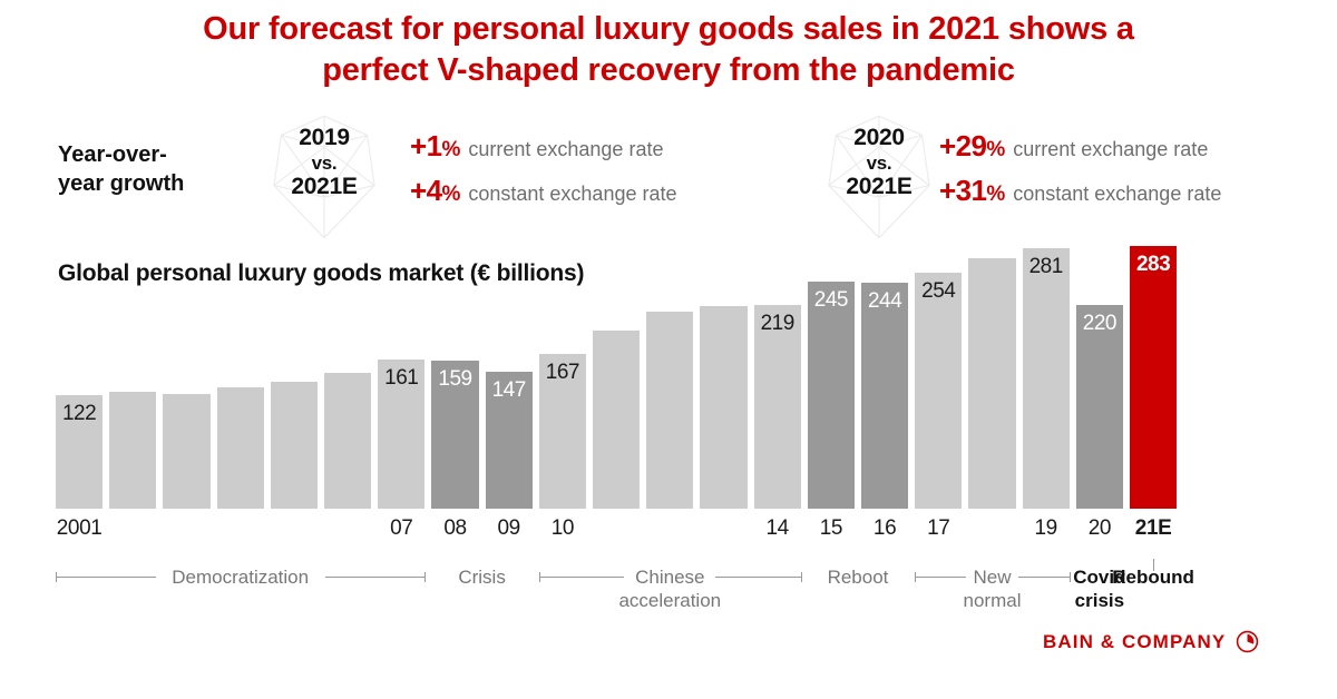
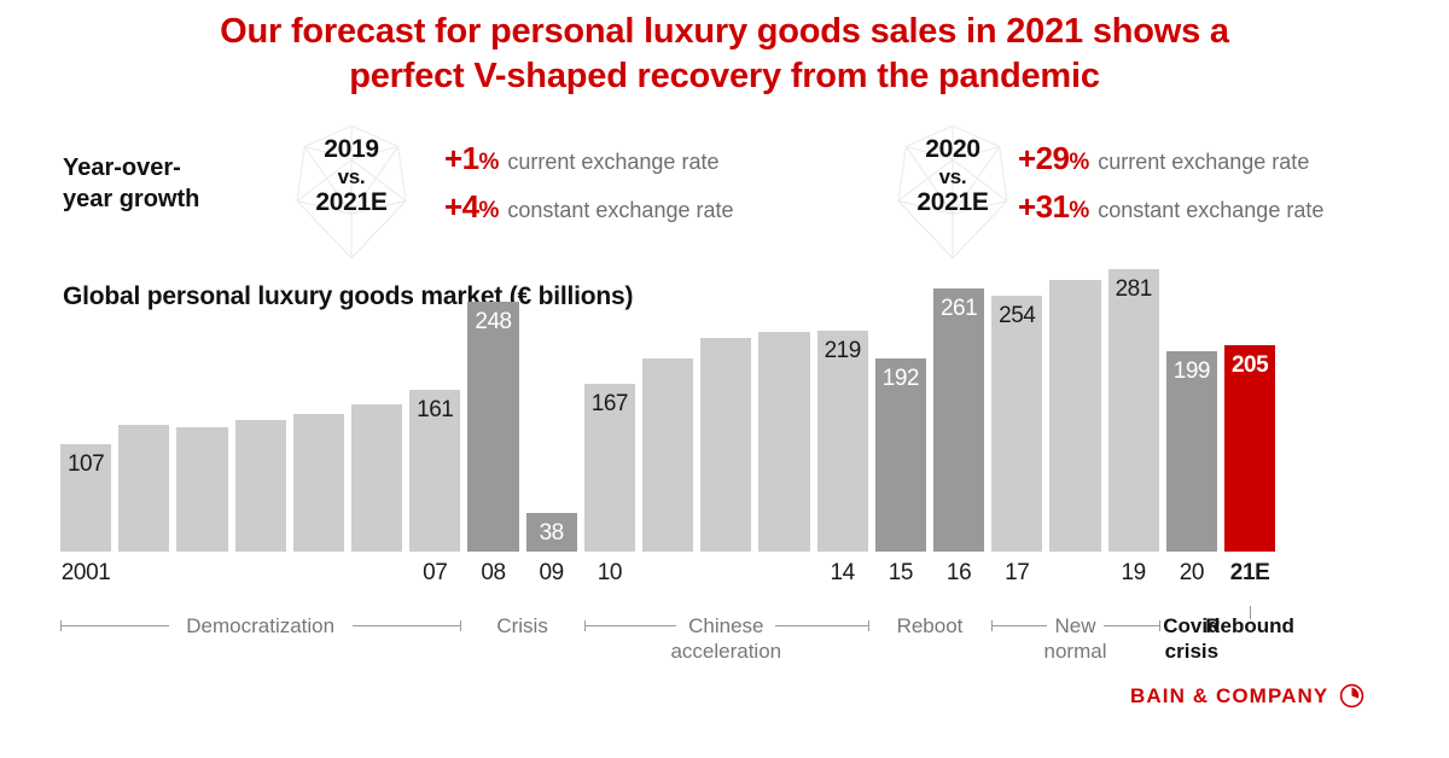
2001: 122 -> 107
08: 159 -> 248
09: 147 -> 38
15: 245 -> 192
16: 244 -> 261
20: 220 -> 199
21E: 283 -> 205
